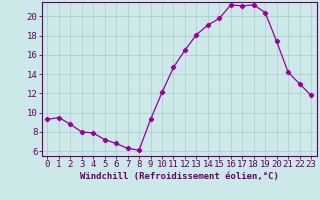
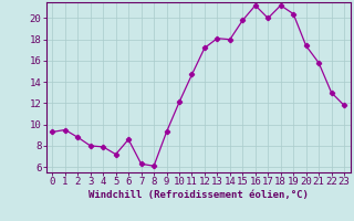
6: 6.8 -> 8.6
12: 16.5 -> 17.2
14: 19.1 -> 18.0
17: 21.1 -> 20.0
21: 14.2 -> 15.8
